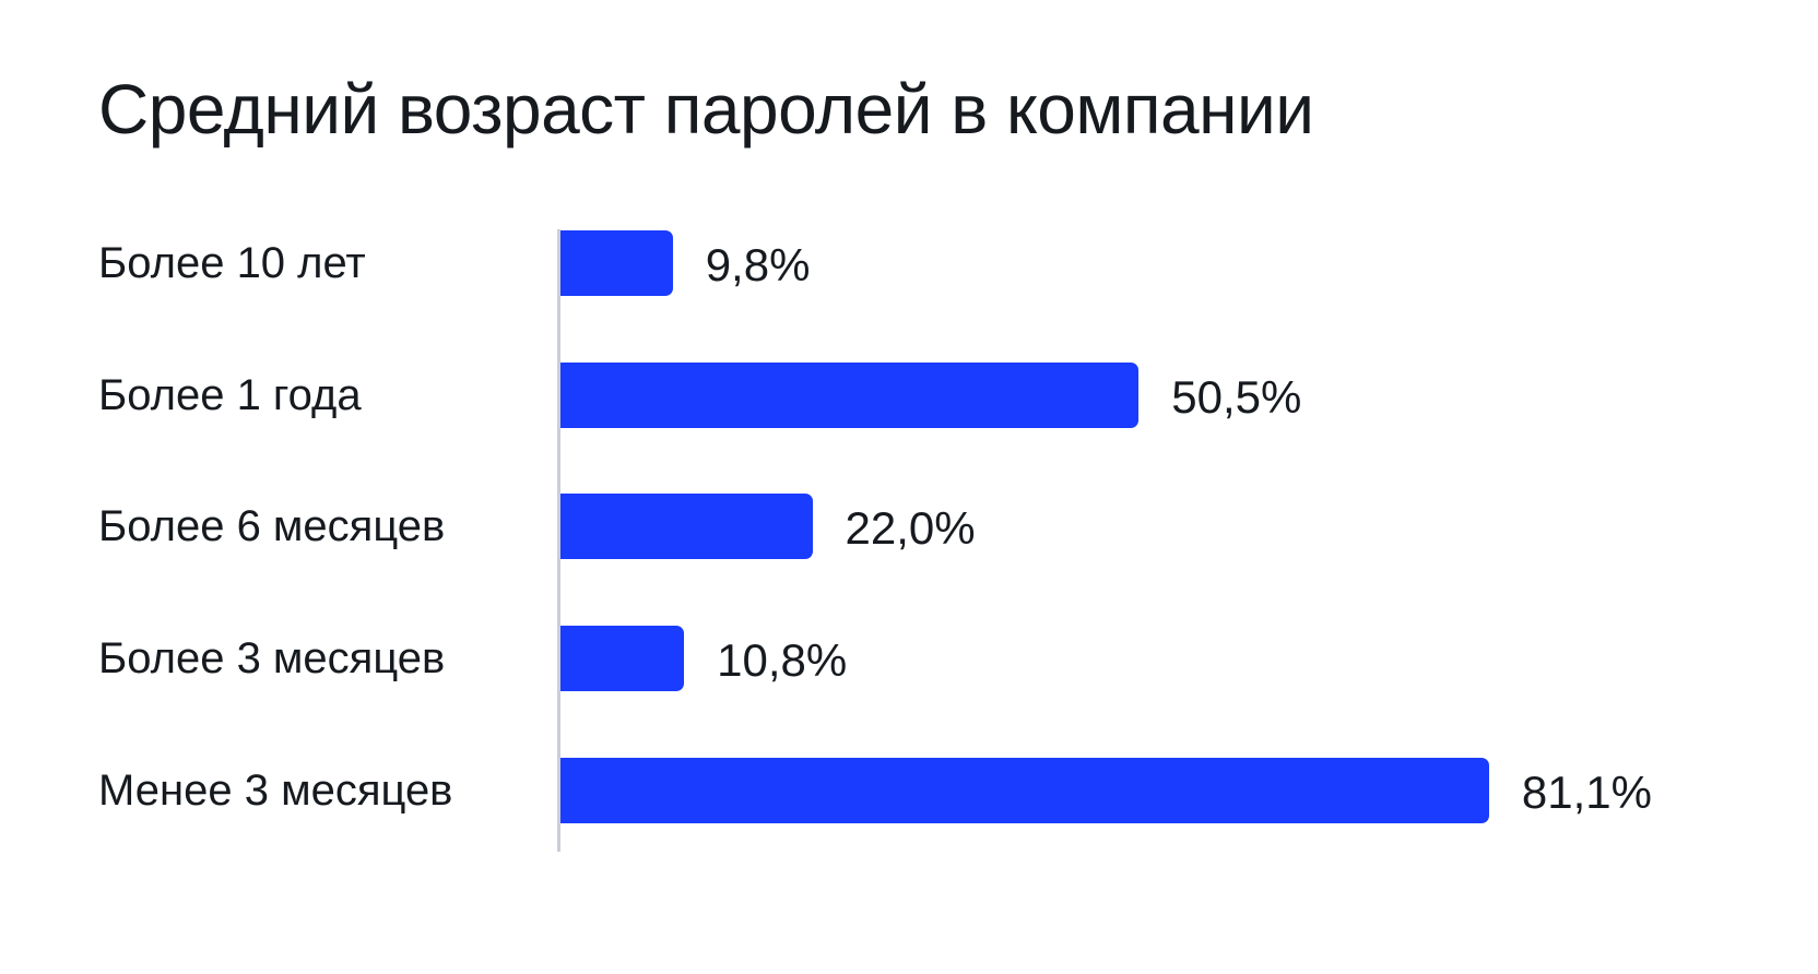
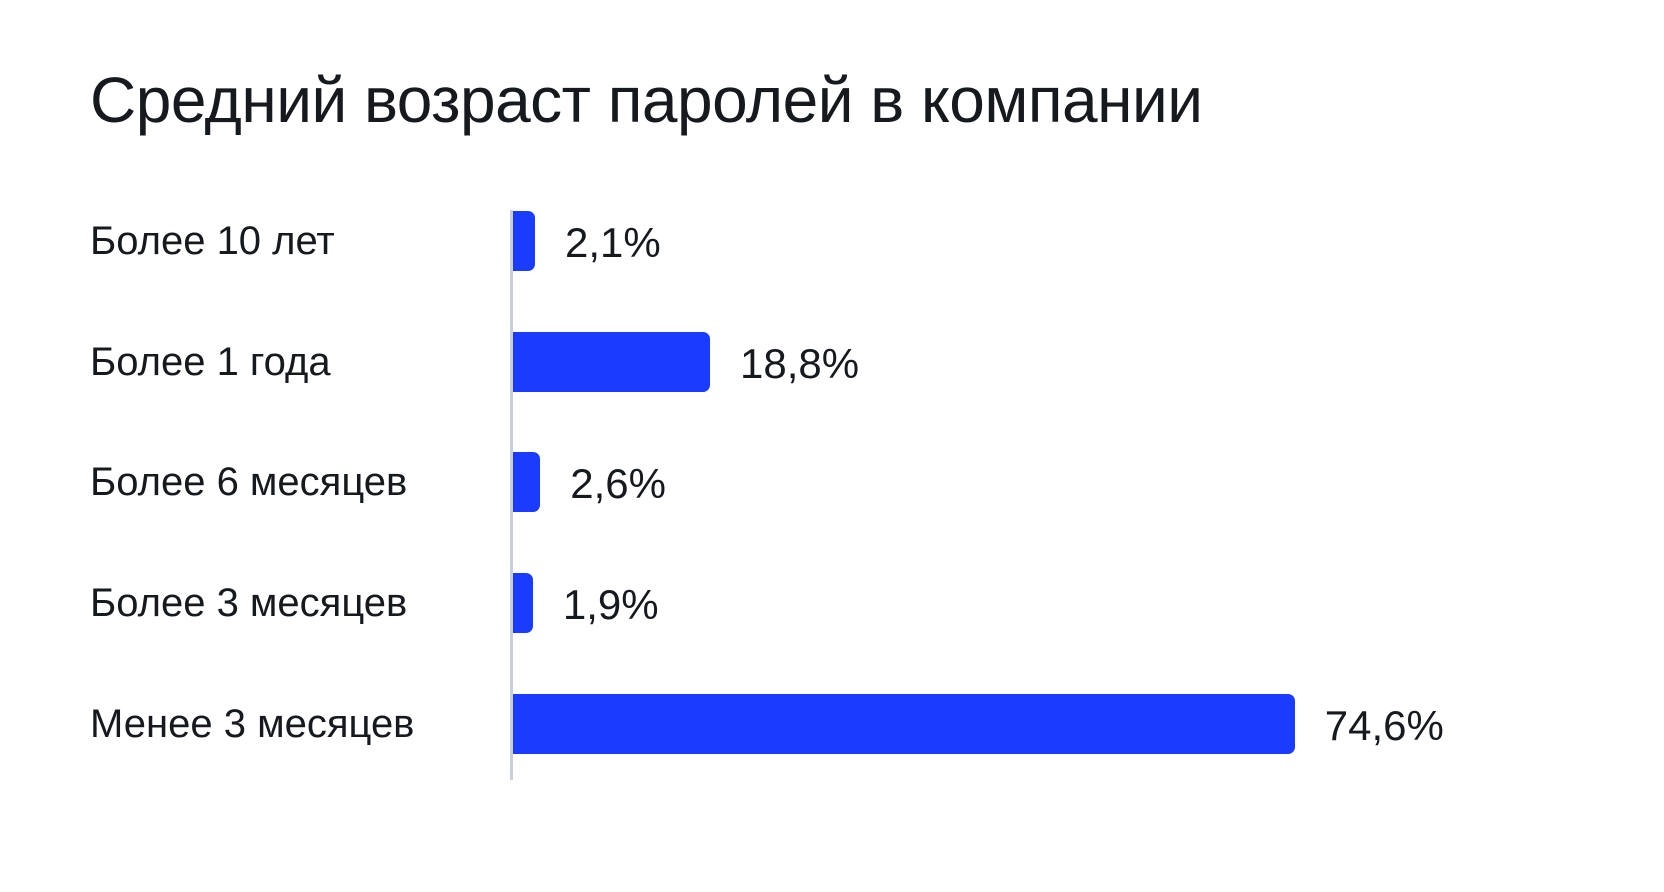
Более 10 лет: 9,8% -> 2,1%
Более 1 года: 50,5% -> 18,8%
Более 6 месяцев: 22,0% -> 2,6%
Более 3 месяцев: 10,8% -> 1,9%
Менее 3 месяцев: 81,1% -> 74,6%
